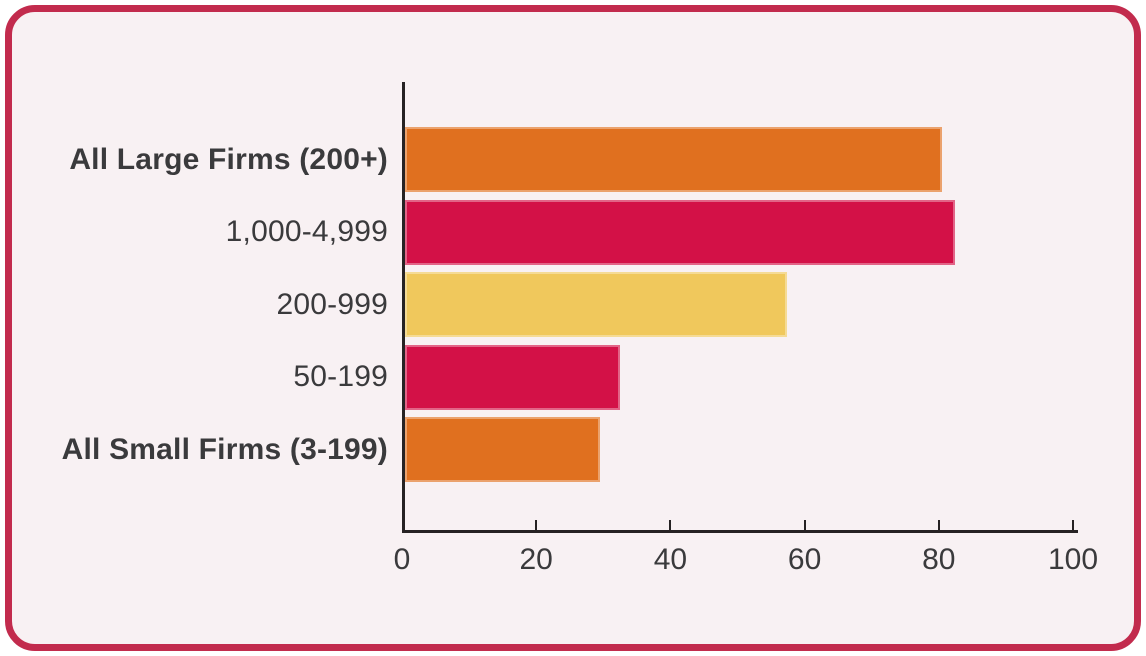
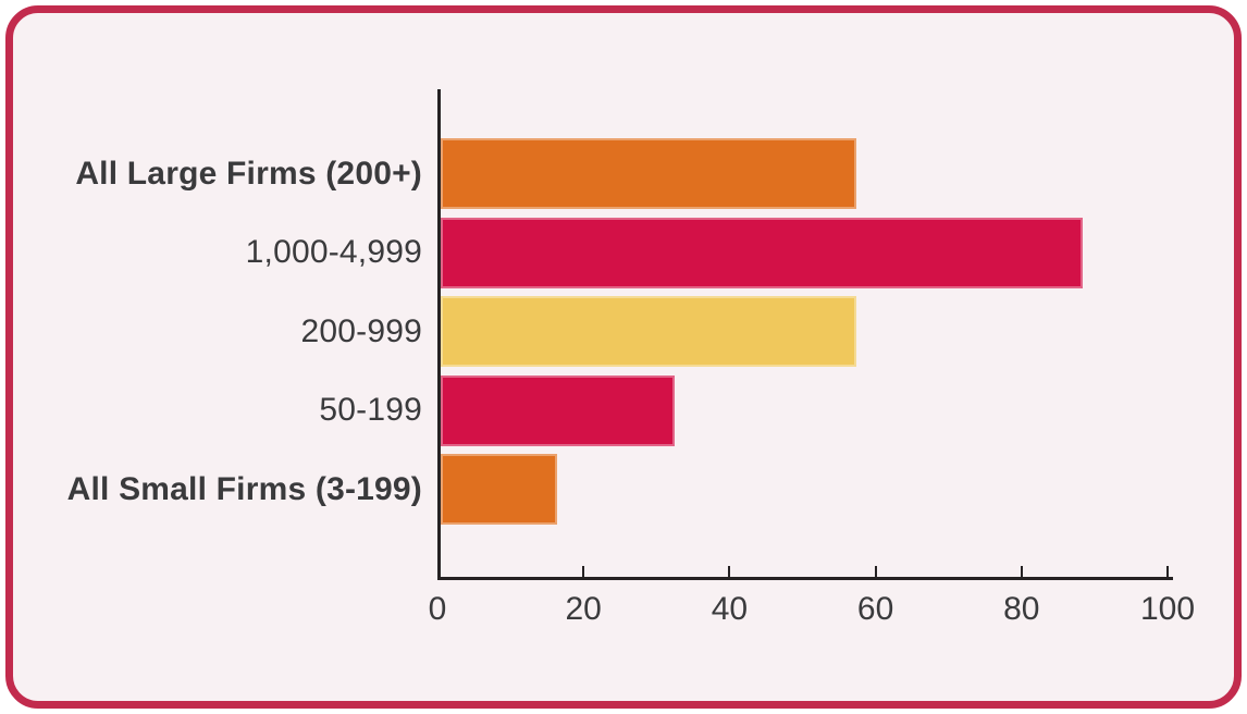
All Large Firms (200+): 80 -> 57
1,000-4,999: 82 -> 88
All Small Firms (3-199): 29 -> 16
